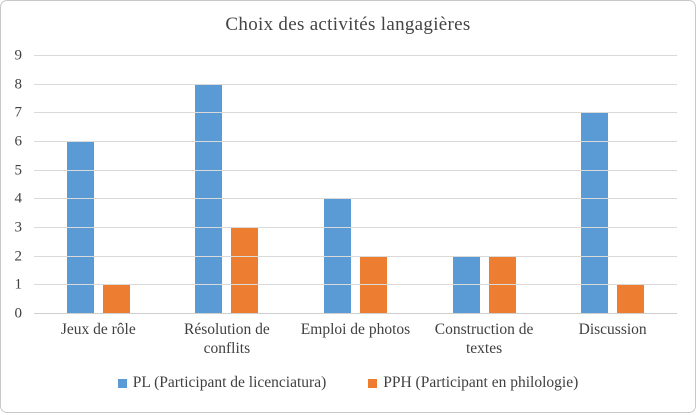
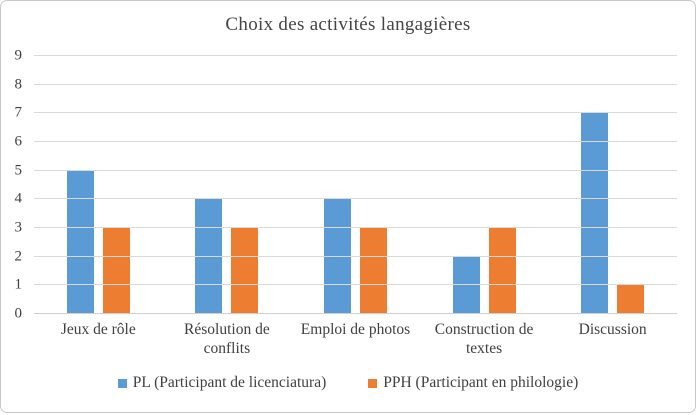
PL (Participant de licenciatura)/Jeux de rôle: 6 -> 5
PPH (Participant en philologie)/Jeux de rôle: 1 -> 3
PL (Participant de licenciatura)/Résolution de conflits: 8 -> 4
PPH (Participant en philologie)/Emploi de photos: 2 -> 3
PPH (Participant en philologie)/Construction de textes: 2 -> 3
